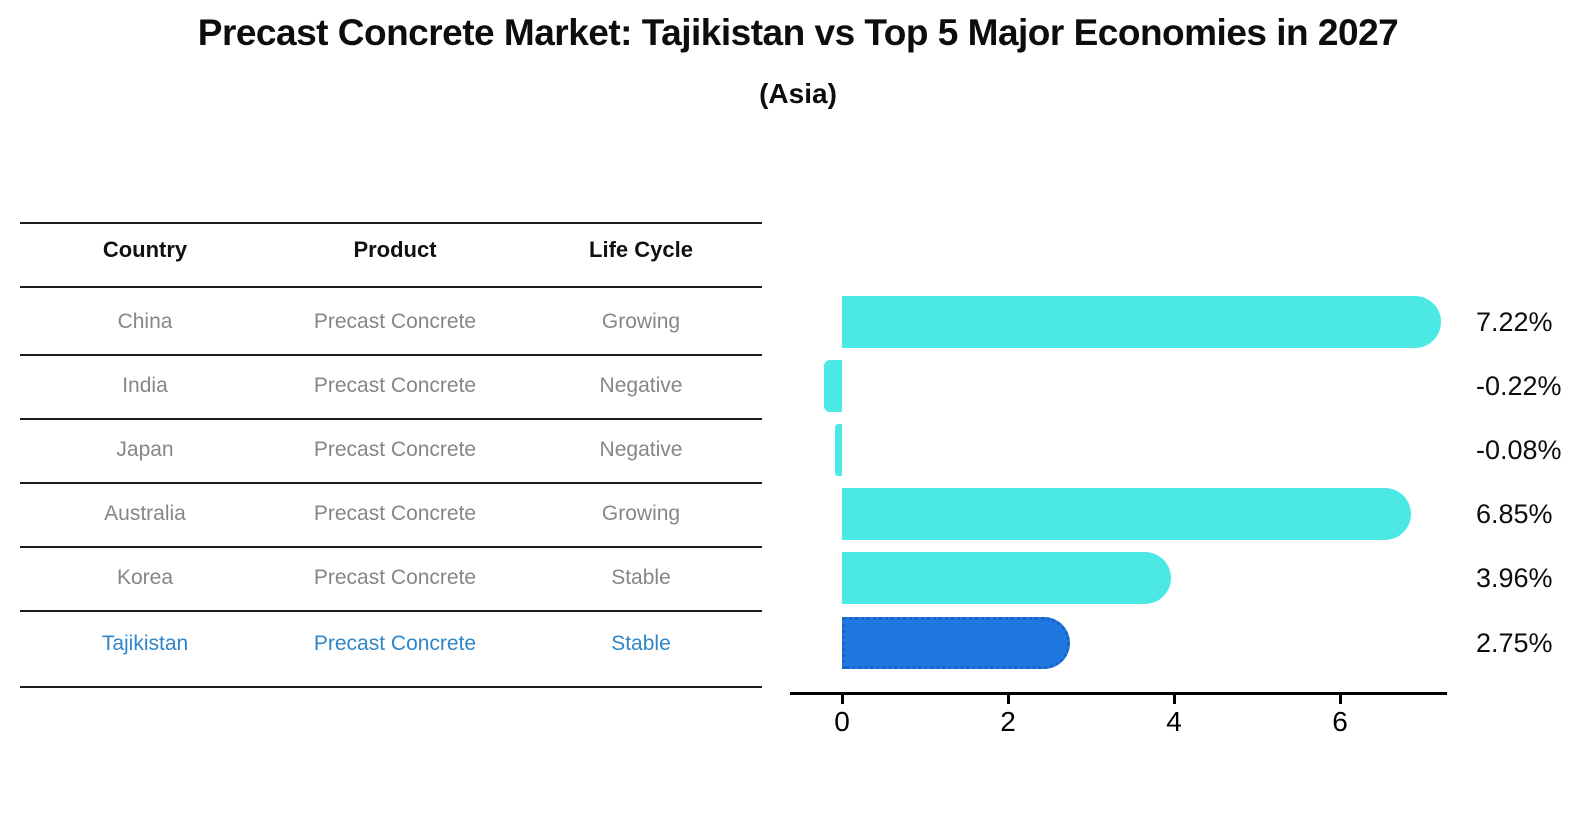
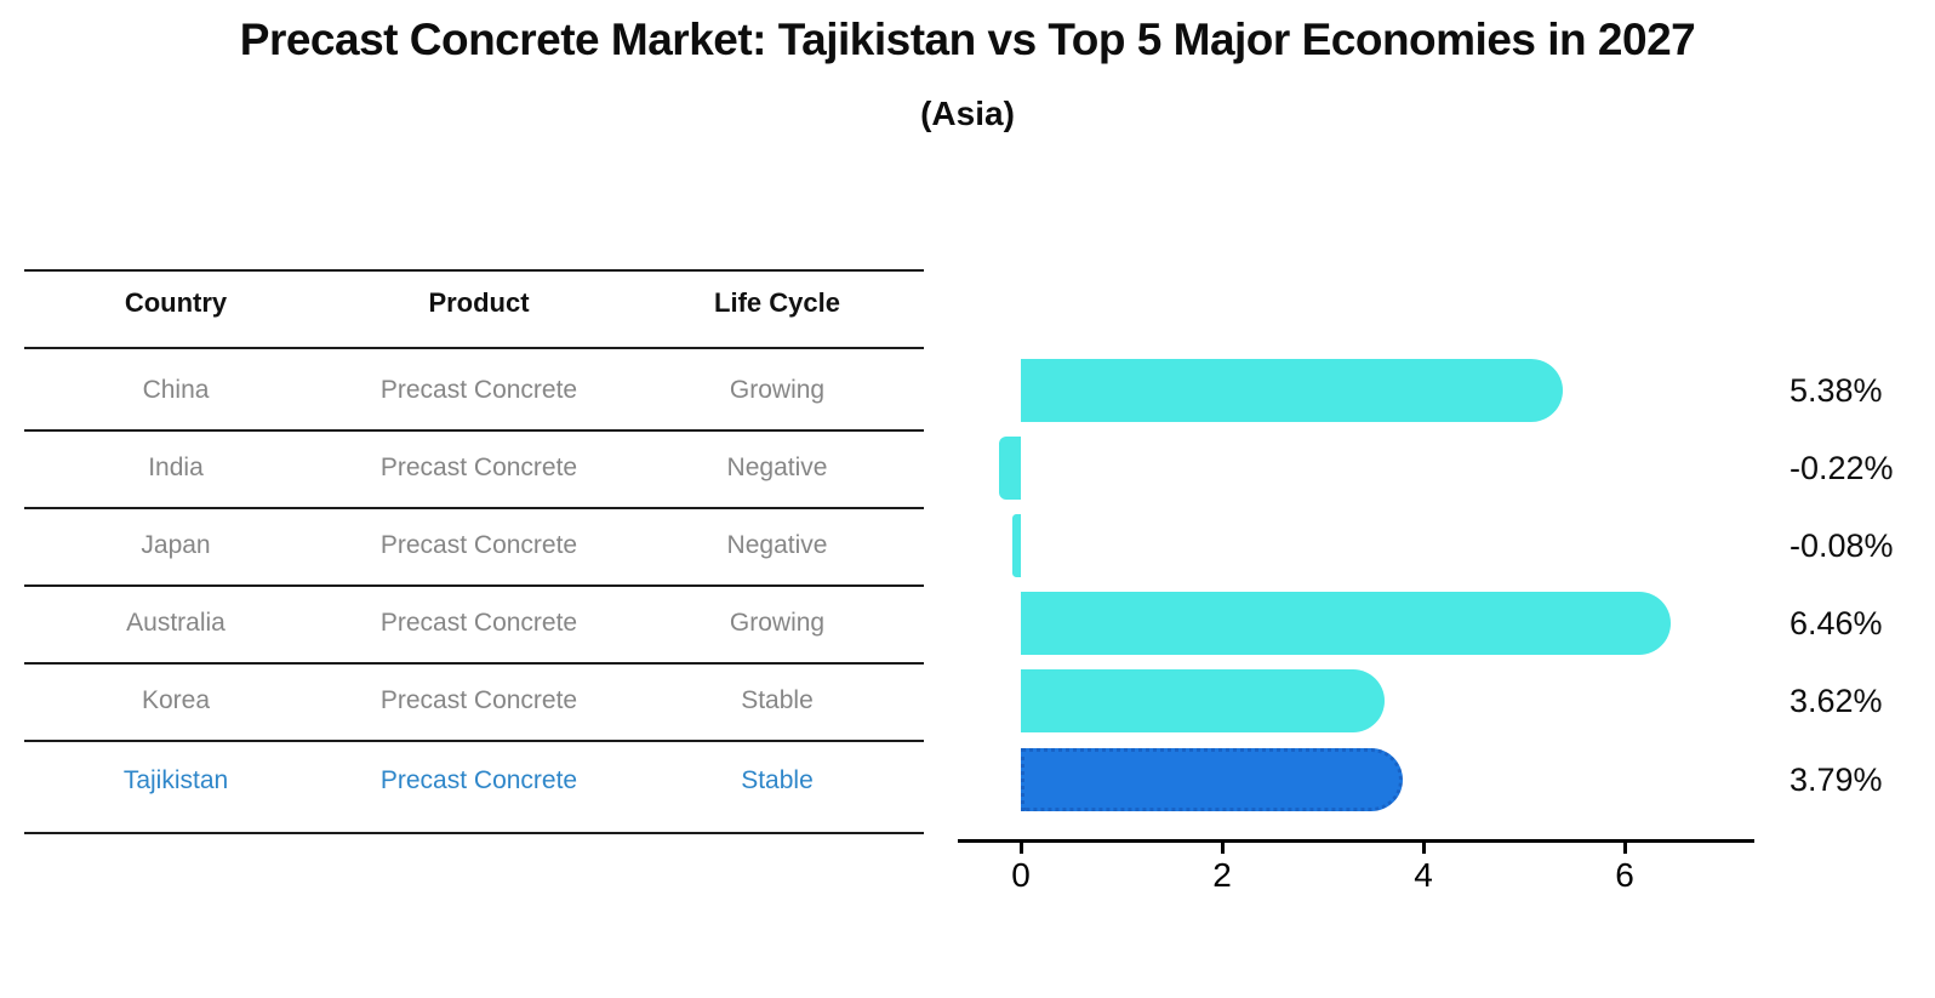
China: 7.22% -> 5.38%
Australia: 6.85% -> 6.46%
Korea: 3.96% -> 3.62%
Tajikistan: 2.75% -> 3.79%
